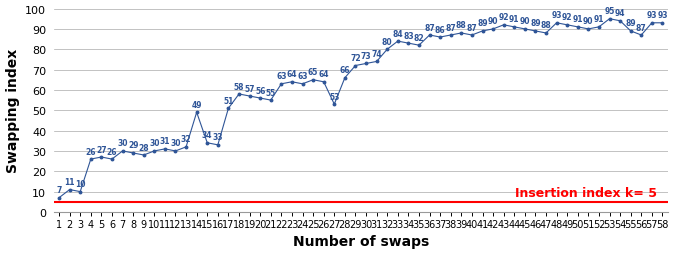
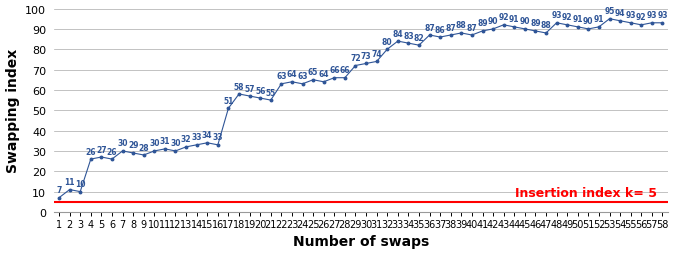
14: 49 -> 33
27: 53 -> 66
55: 89 -> 93
56: 87 -> 92
